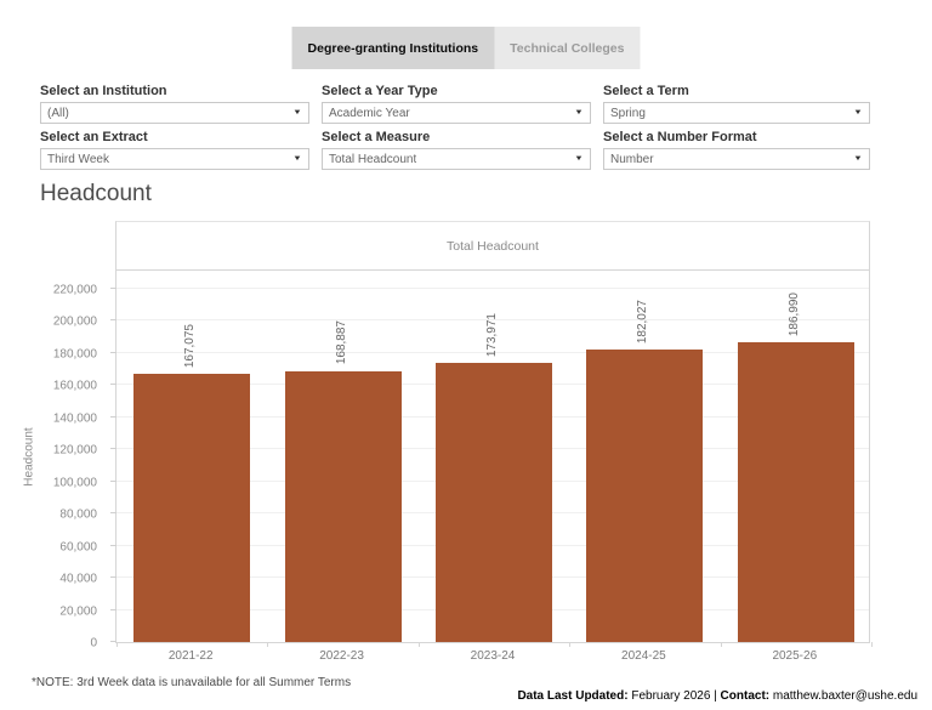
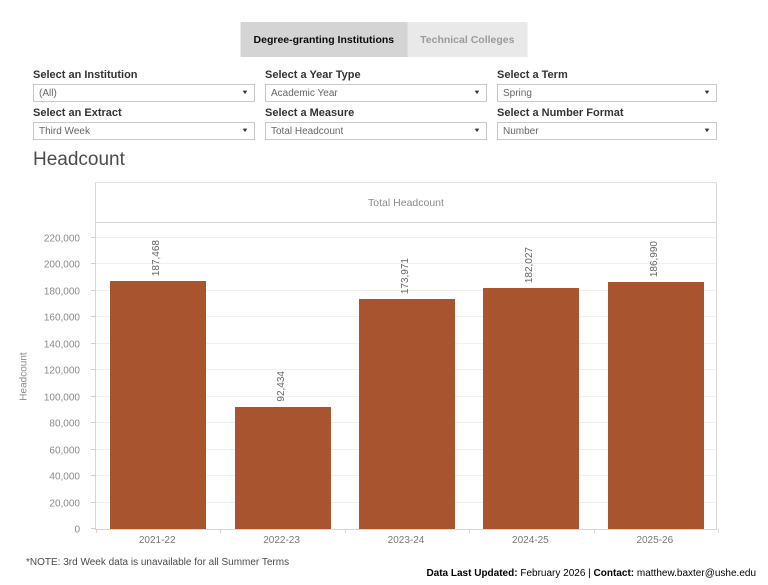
2021-22: 167,075 -> 187,468
2022-23: 168,887 -> 92,434
